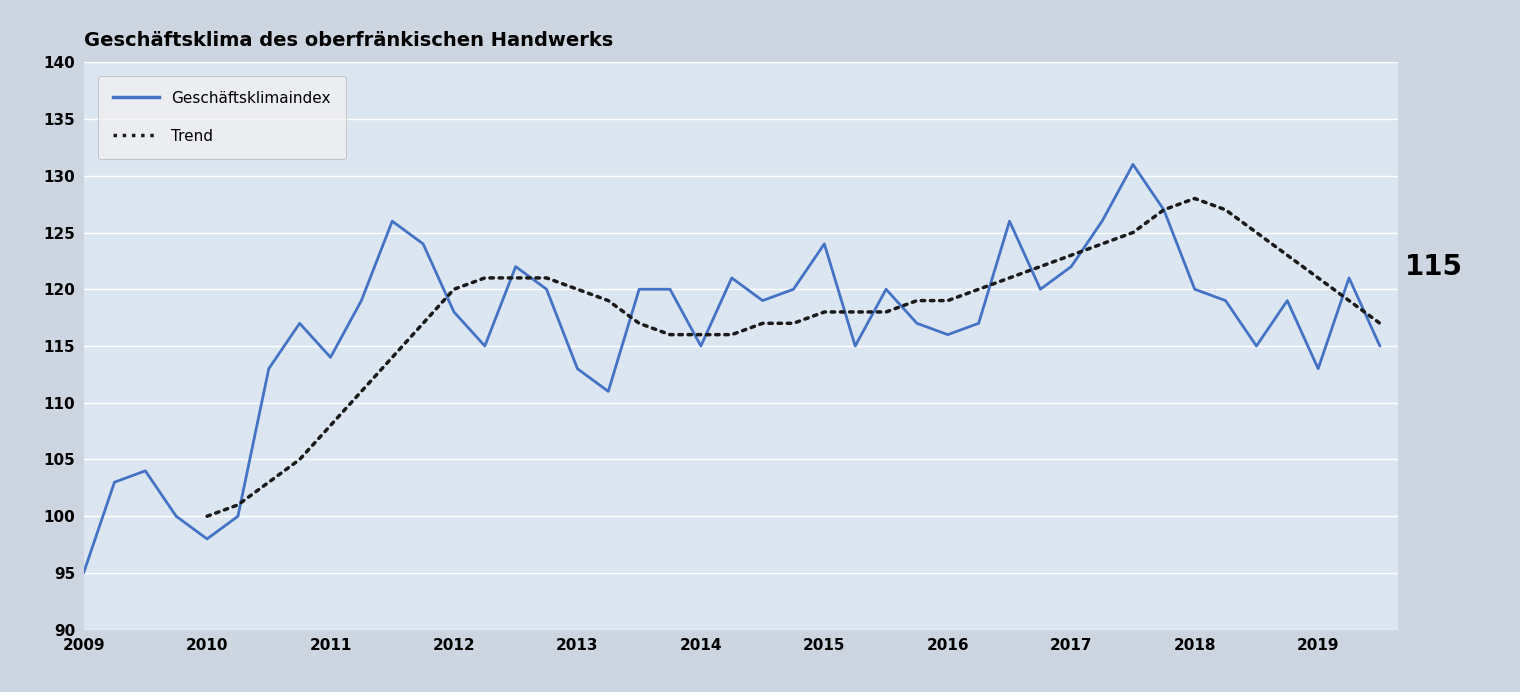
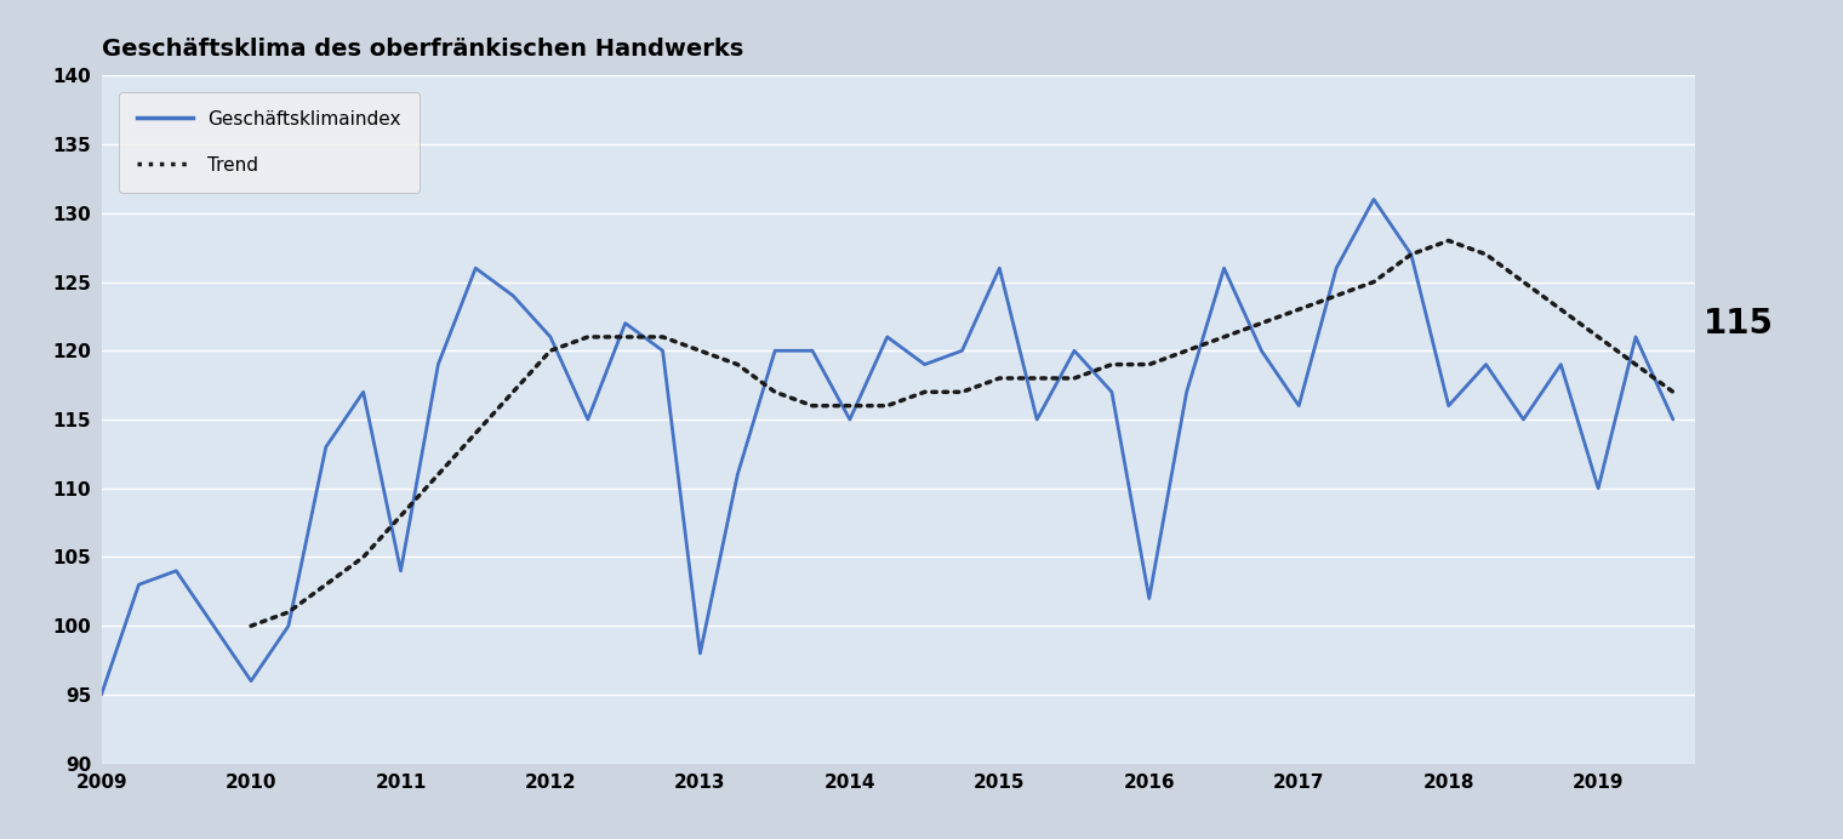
Geschäftsklimaindex/2010: 98 -> 96
Geschäftsklimaindex/2011: 114 -> 104
Geschäftsklimaindex/2012: 118 -> 121
Geschäftsklimaindex/2013: 113 -> 98
Geschäftsklimaindex/2015: 124 -> 126
Geschäftsklimaindex/2016: 116 -> 102
Geschäftsklimaindex/2017: 122 -> 116
Geschäftsklimaindex/2018: 120 -> 116
Geschäftsklimaindex/2019: 113 -> 110
